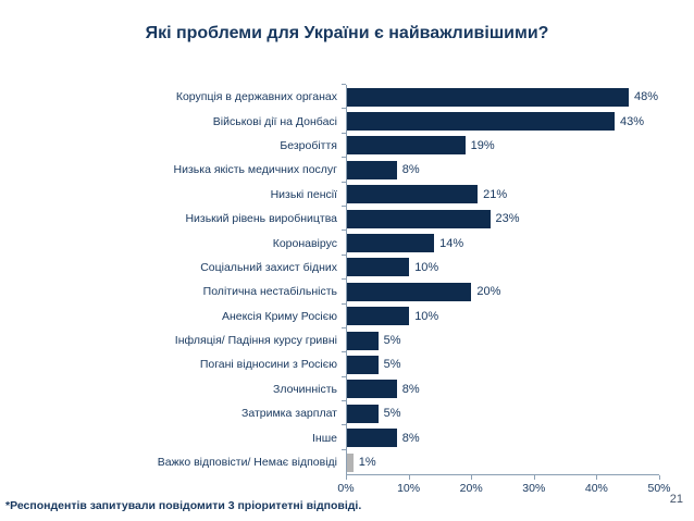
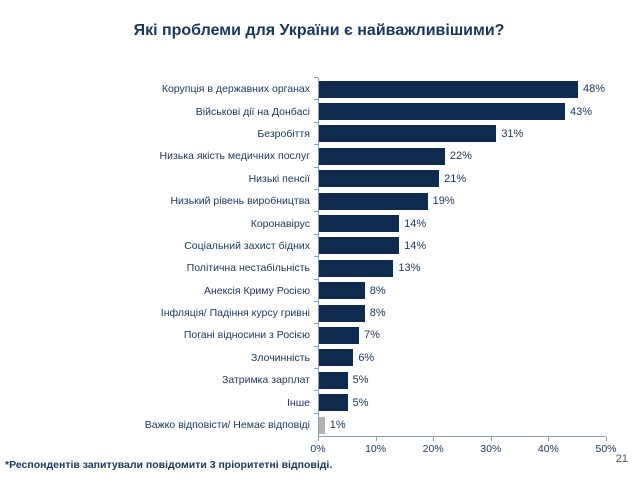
Безробіття: 19% -> 31%
Низька якість медичних послуг: 8% -> 22%
Низький рівень виробництва: 23% -> 19%
Соціальний захист бідних: 10% -> 14%
Політична нестабільність: 20% -> 13%
Анексія Криму Росією: 10% -> 8%
Інфляція/ Падіння курсу гривні: 5% -> 8%
Погані відносини з Росією: 5% -> 7%
Злочинність: 8% -> 6%
Інше: 8% -> 5%
